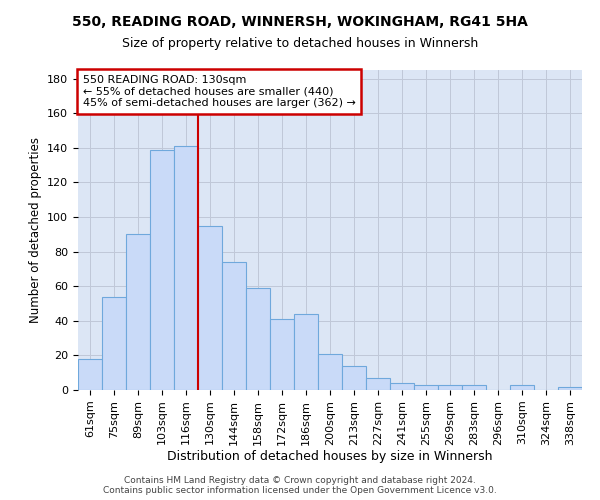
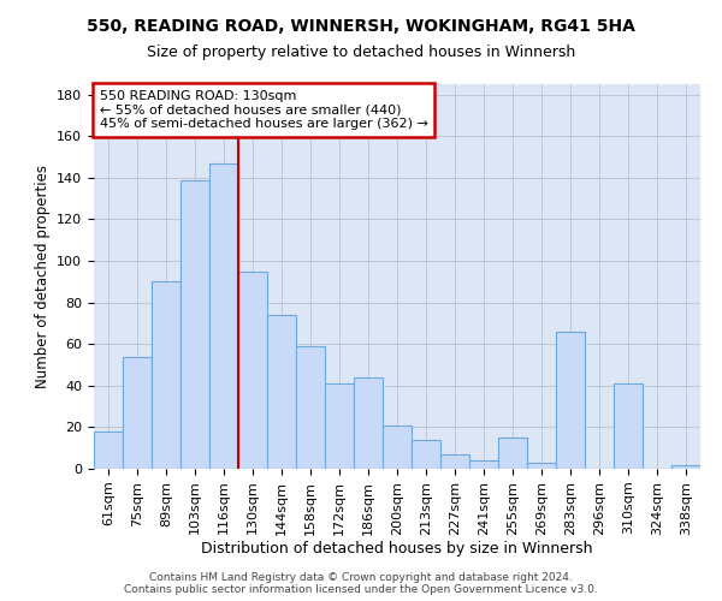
116sqm: 141 -> 147
255sqm: 3 -> 15
283sqm: 3 -> 66
310sqm: 3 -> 41
